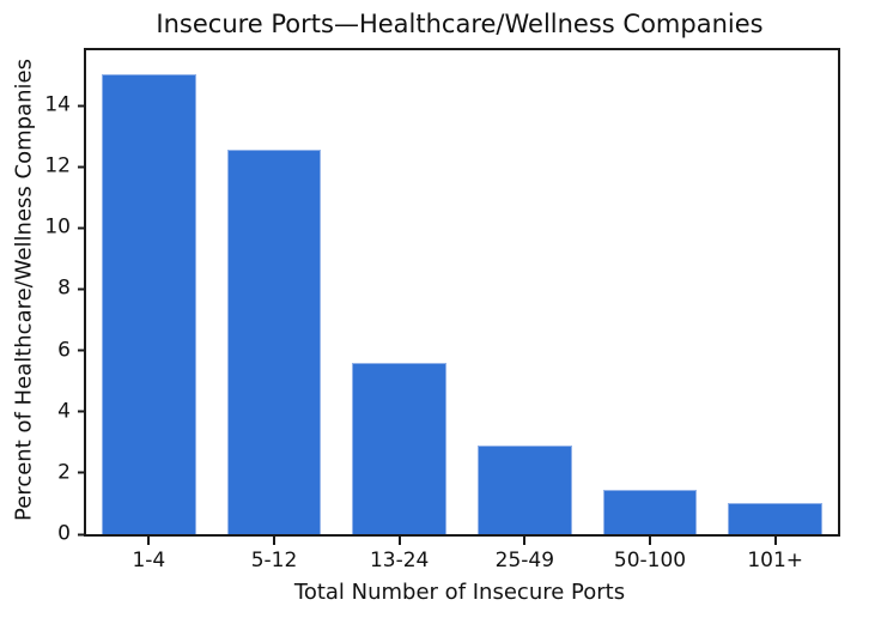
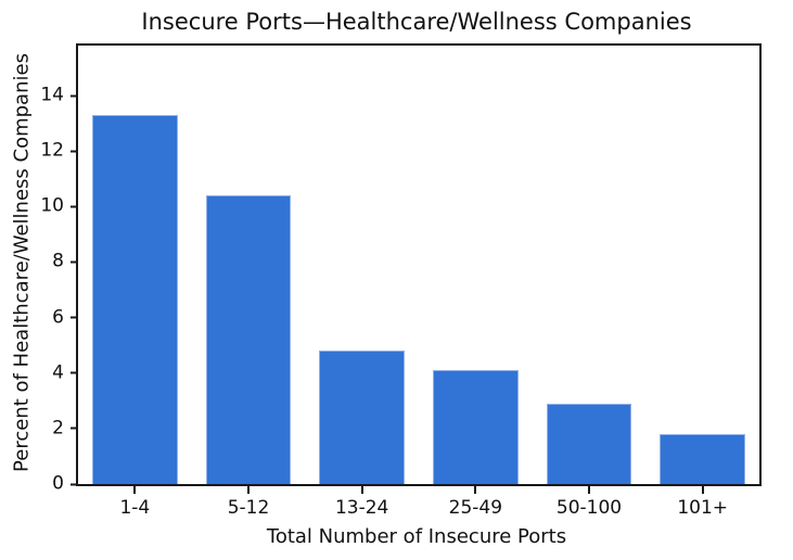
1-4: 15.0 -> 13.3
5-12: 12.6 -> 10.4
13-24: 5.6 -> 4.8
25-49: 2.9 -> 4.1
50-100: 1.4 -> 2.9
101+: 1.0 -> 1.8
